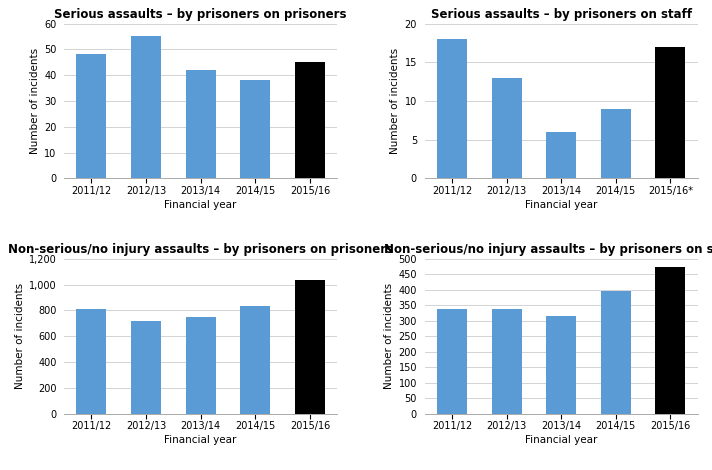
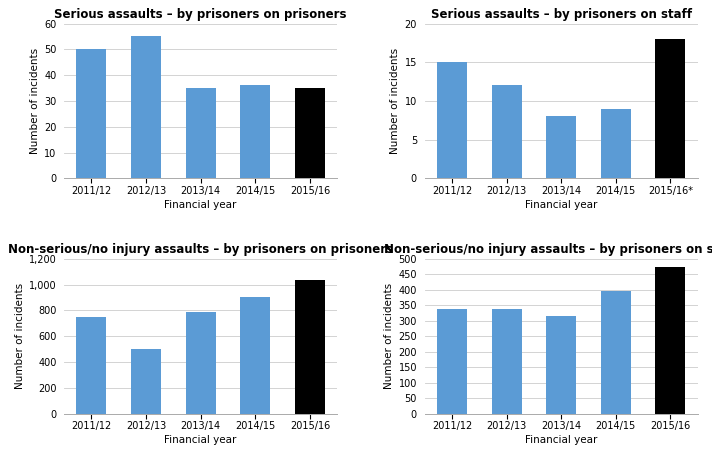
Serious assaults – by prisoners on prisoners/2011/12: 48 -> 50
Serious assaults – by prisoners on prisoners/2013/14: 42 -> 35
Serious assaults – by prisoners on prisoners/2014/15: 38 -> 36
Serious assaults – by prisoners on prisoners/2015/16: 45 -> 35
Serious assaults – by prisoners on staff/2011/12: 18 -> 15
Serious assaults – by prisoners on staff/2012/13: 13 -> 12
Serious assaults – by prisoners on staff/2013/14: 6 -> 8
Serious assaults – by prisoners on staff/2015/16*: 17 -> 18
Non-serious/no injury assaults – by prisoners on prisoners/2011/12: 810 -> 750
Non-serious/no injury assaults – by prisoners on prisoners/2012/13: 720 -> 500
Non-serious/no injury assaults – by prisoners on prisoners/2013/14: 750 -> 790
Non-serious/no injury assaults – by prisoners on prisoners/2014/15: 840 -> 900
